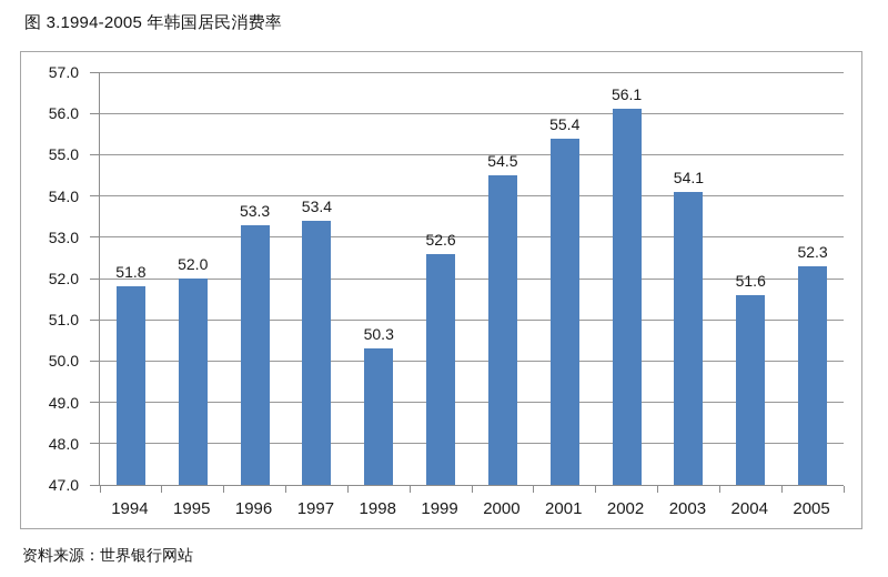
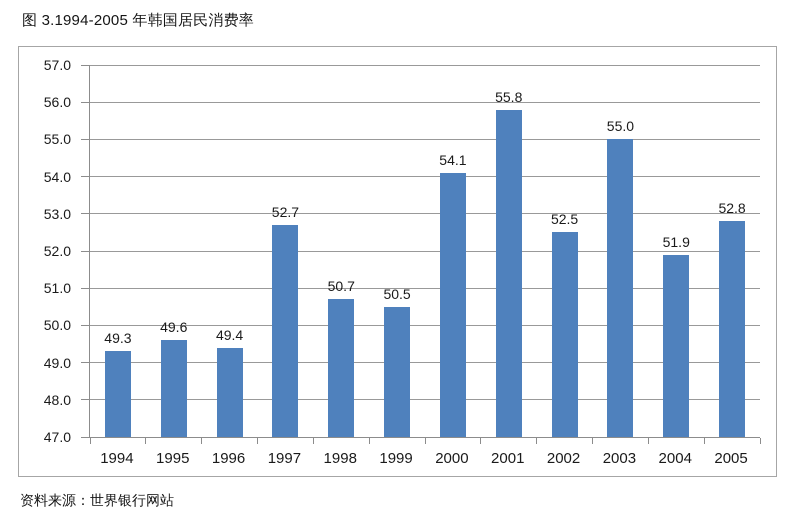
1994: 51.8 -> 49.3
1995: 52.0 -> 49.6
1996: 53.3 -> 49.4
1997: 53.4 -> 52.7
1998: 50.3 -> 50.7
1999: 52.6 -> 50.5
2000: 54.5 -> 54.1
2001: 55.4 -> 55.8
2002: 56.1 -> 52.5
2003: 54.1 -> 55.0
2004: 51.6 -> 51.9
2005: 52.3 -> 52.8
